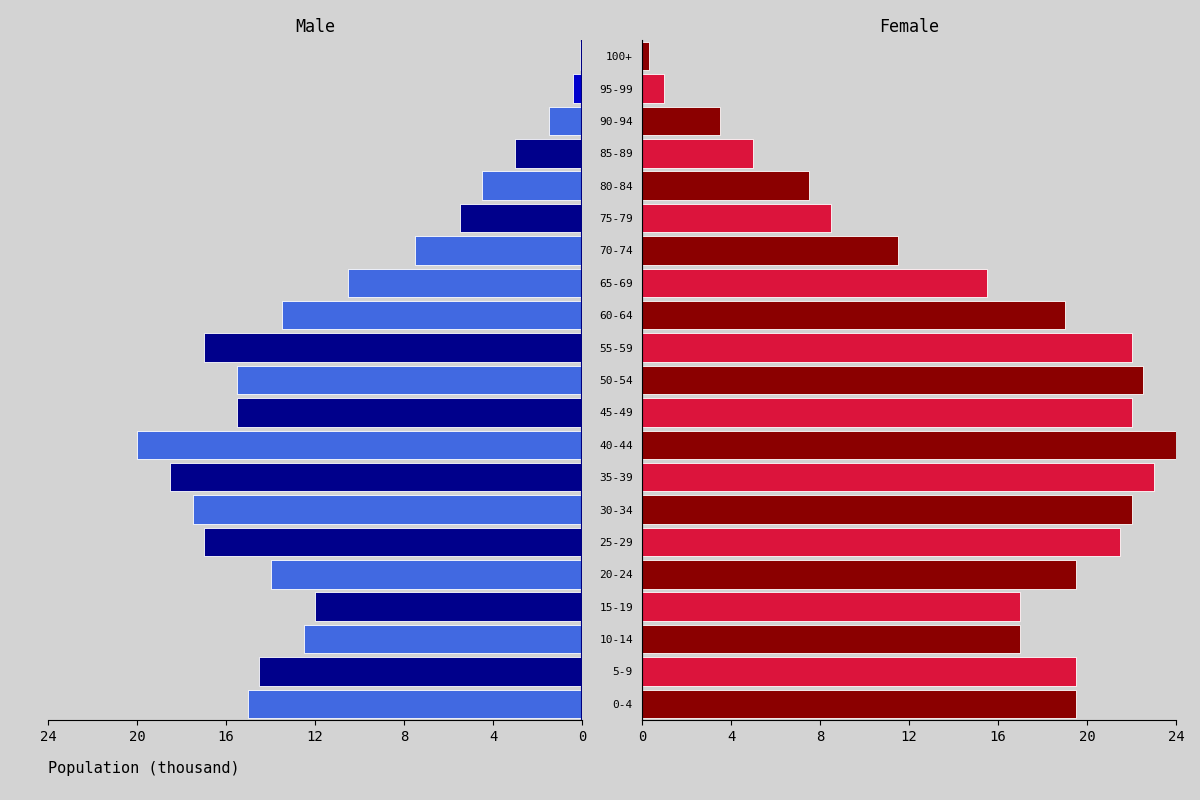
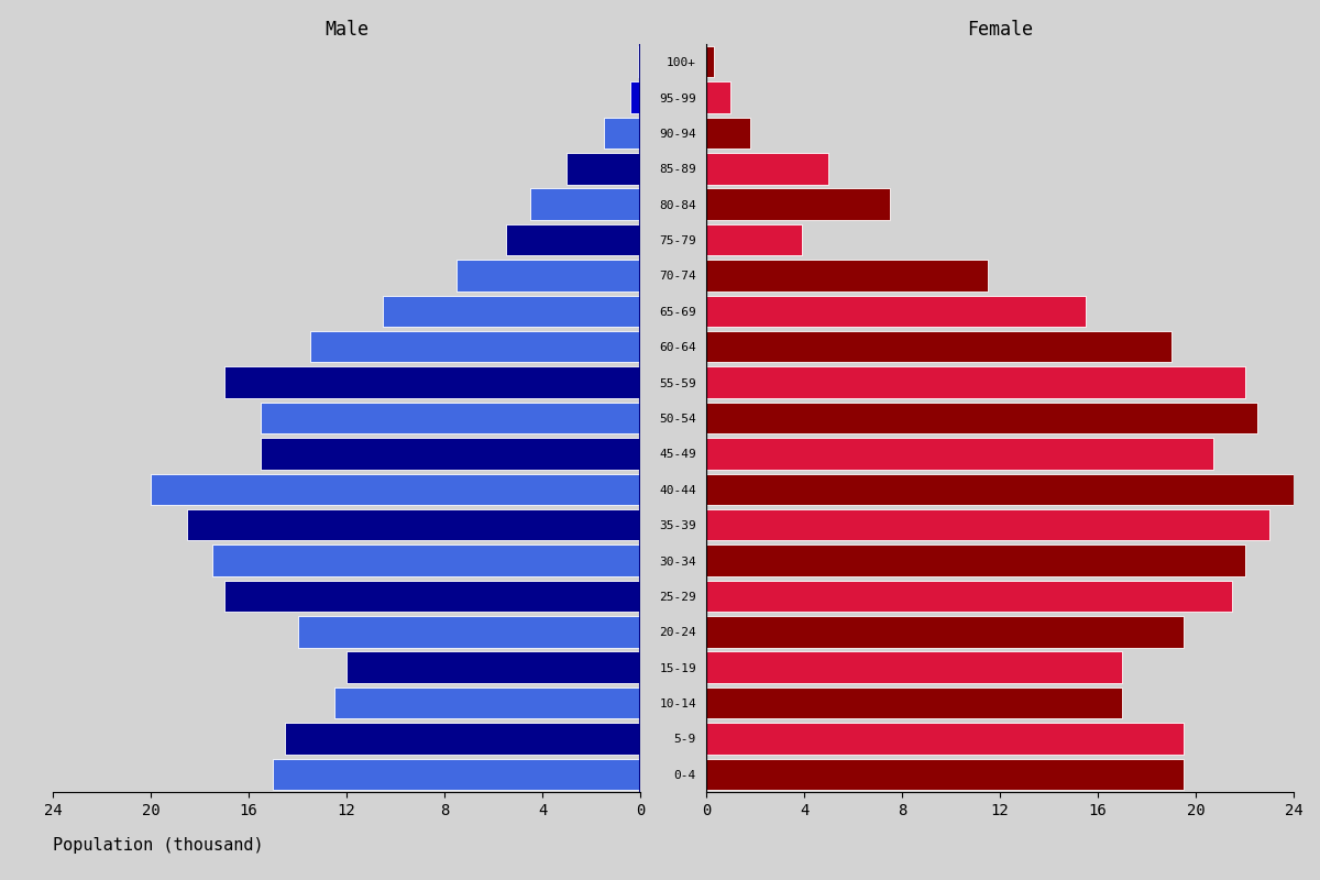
Female/90-94: 3.5 -> 1.8
Female/75-79: 8.5 -> 3.9
Female/45-49: 22.0 -> 20.7
